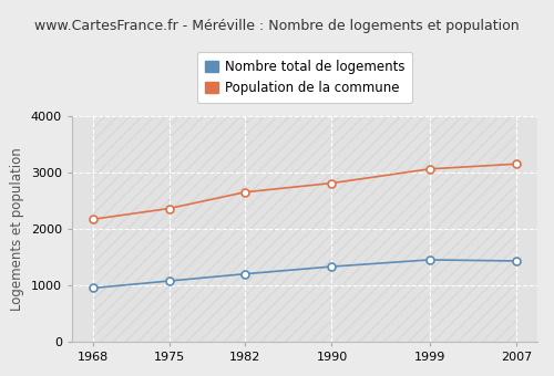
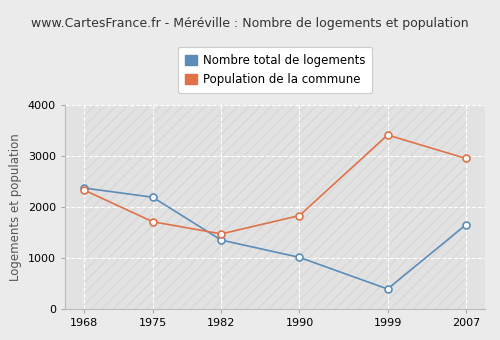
Nombre total de logements/1968: 960 -> 2380
Population de la commune/1968: 2180 -> 2340
Nombre total de logements/1975: 1080 -> 2200
Population de la commune/1975: 2370 -> 1720
Nombre total de logements/1982: 1210 -> 1360
Population de la commune/1982: 2660 -> 1480
Nombre total de logements/1990: 1340 -> 1020
Population de la commune/1990: 2820 -> 1840
Nombre total de logements/1999: 1460 -> 400
Population de la commune/1999: 3070 -> 3420
Nombre total de logements/2007: 1440 -> 1660
Population de la commune/2007: 3160 -> 2960
